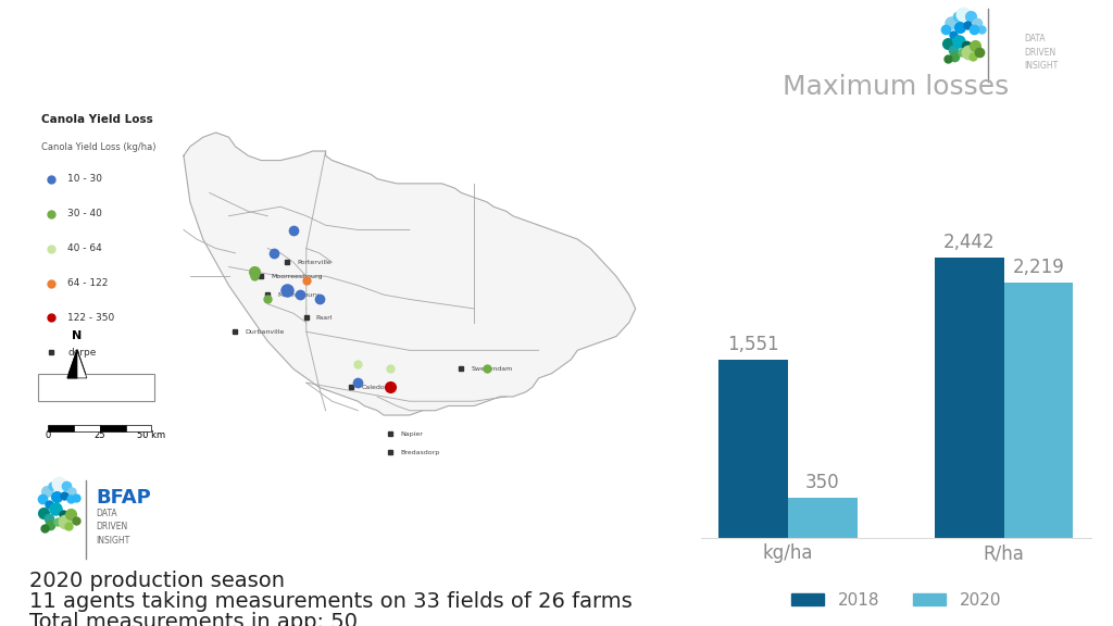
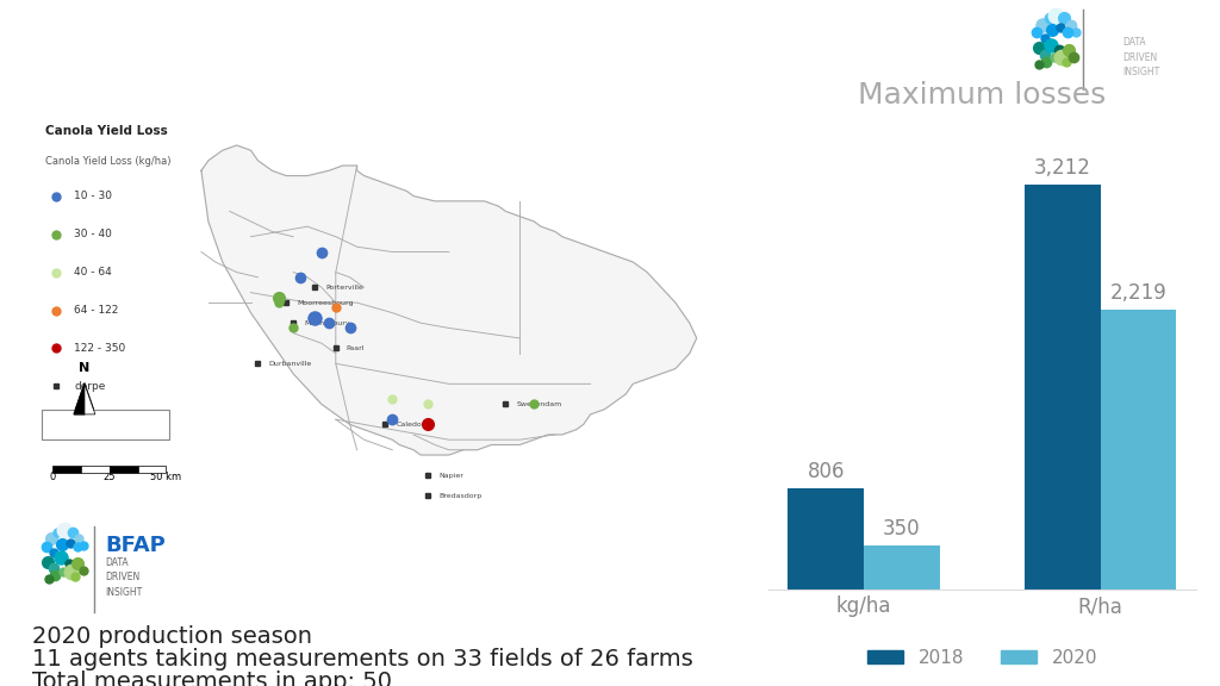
Maximum losses/2018/kg/ha: 1,551 -> 806
Maximum losses/2018/R/ha: 2,442 -> 3,212
